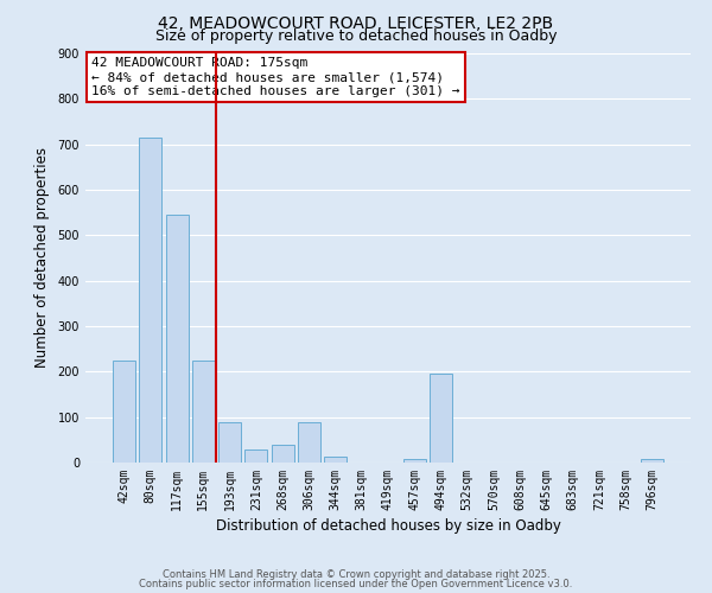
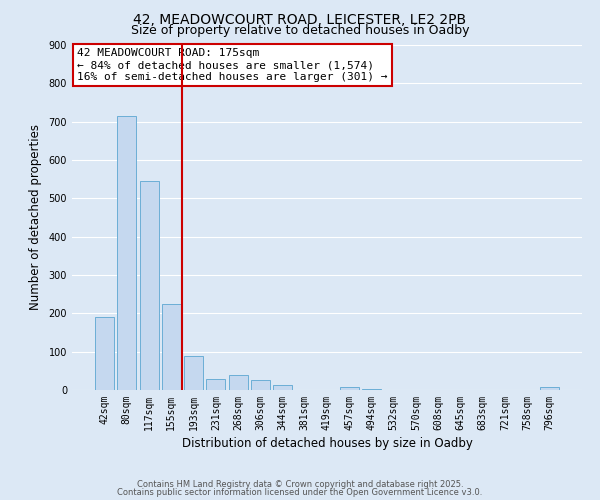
42sqm: 225 -> 190
306sqm: 90 -> 25
494sqm: 195 -> 3
